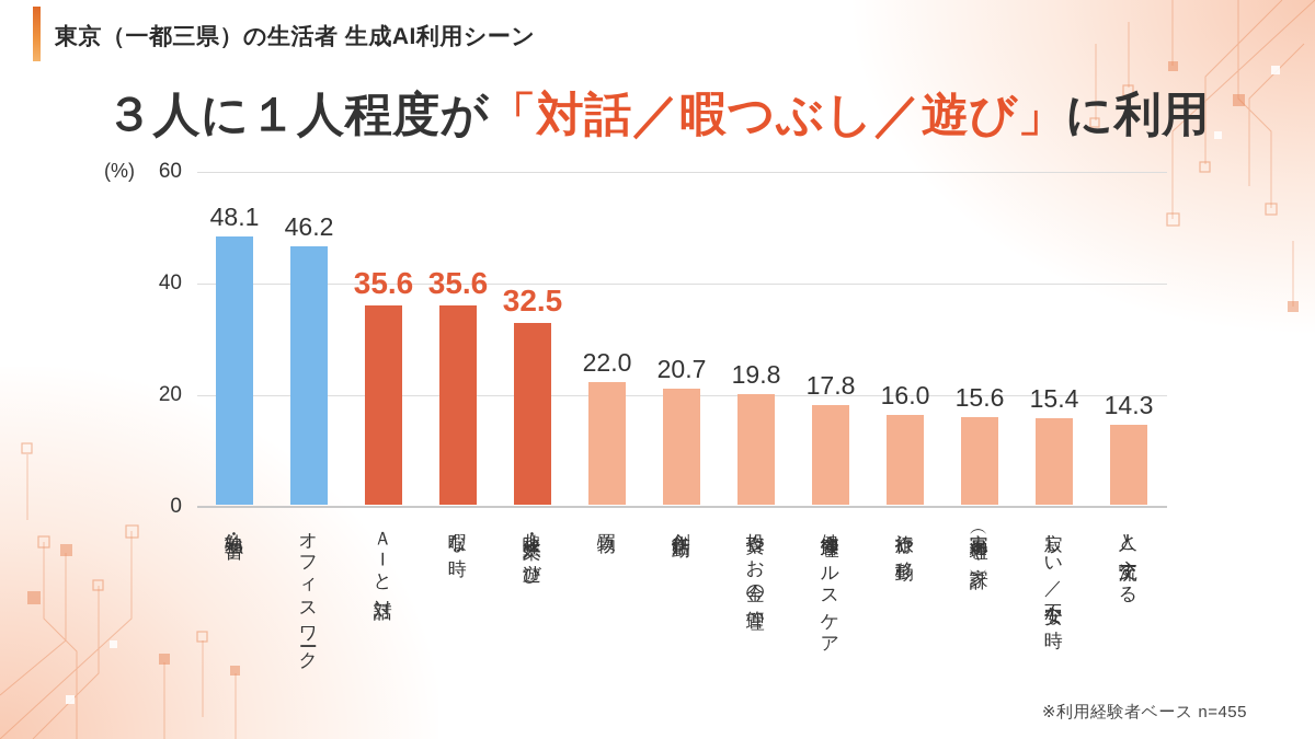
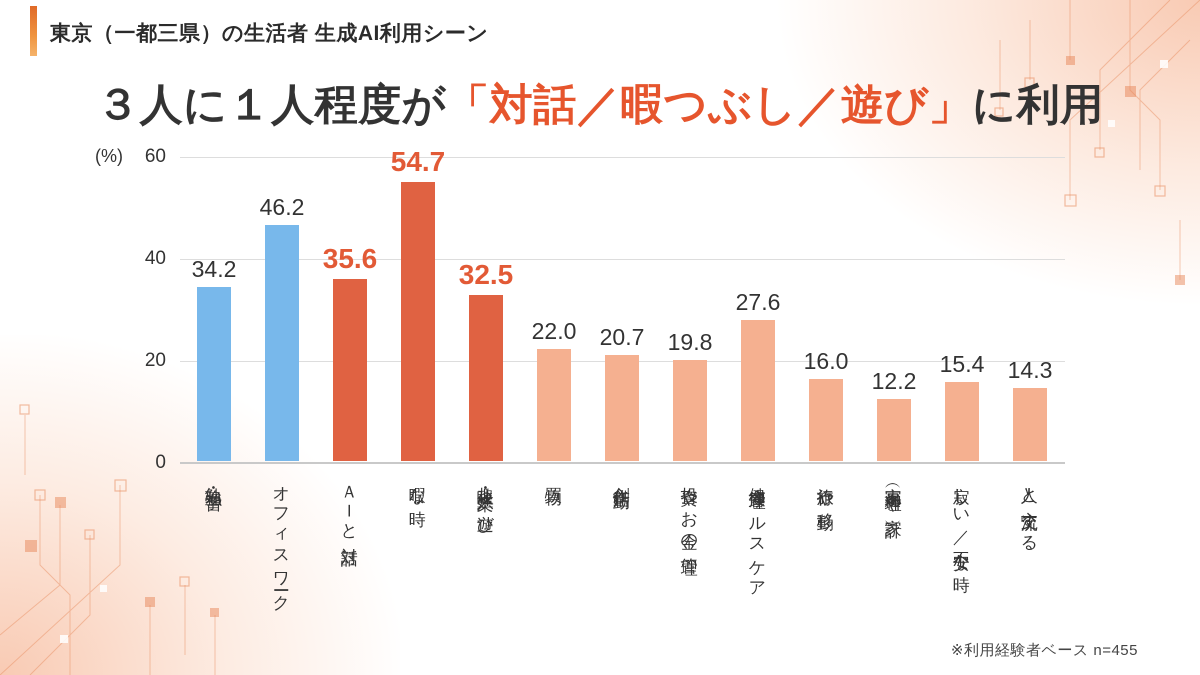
勉強・学習: 48.1 -> 34.2
暇な時: 35.6 -> 54.7
健康管理・ヘルスケア: 17.8 -> 27.6
家事（料理や家計）: 15.6 -> 12.2
